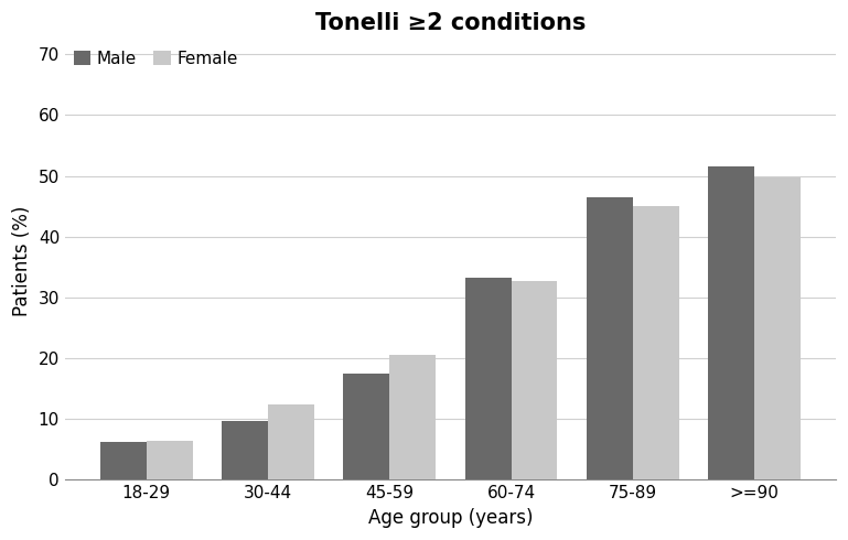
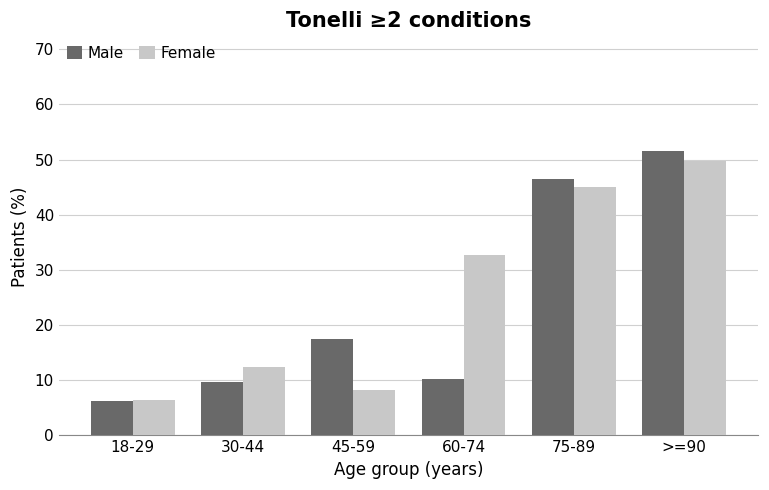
Female/45-59: 20.6 -> 8.2
Male/60-74: 33.3 -> 10.2
